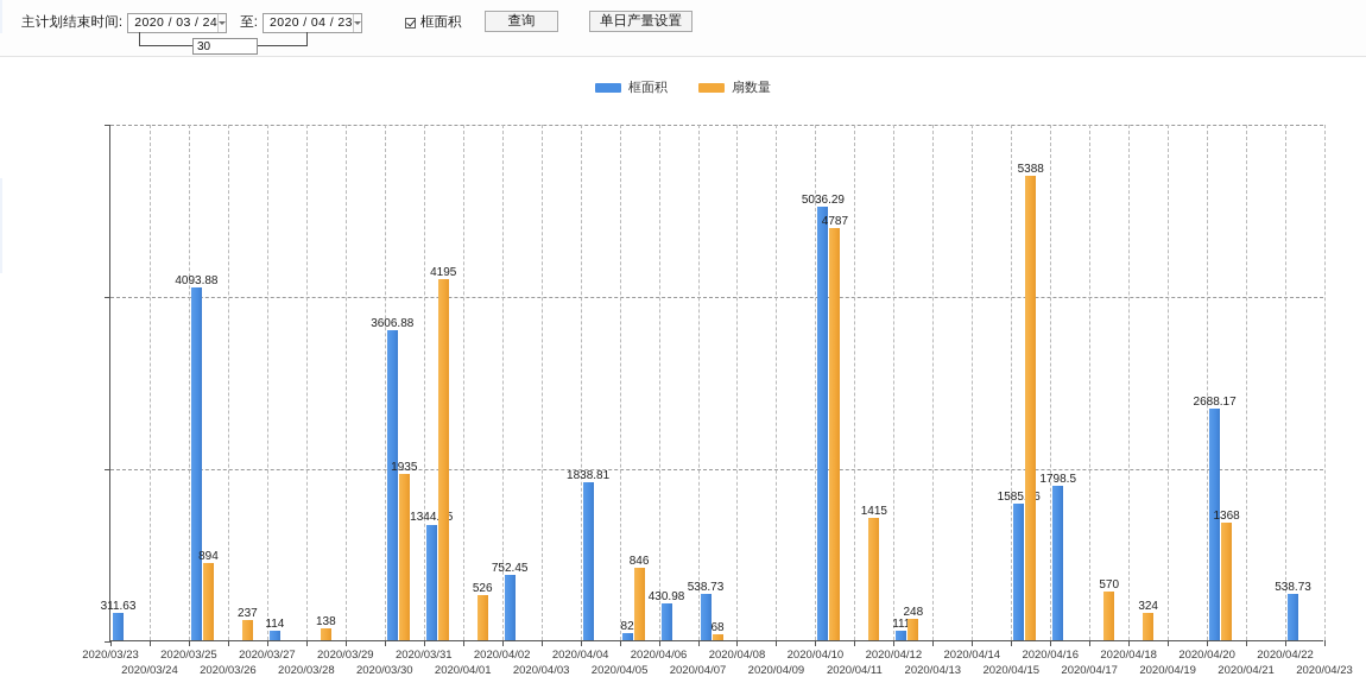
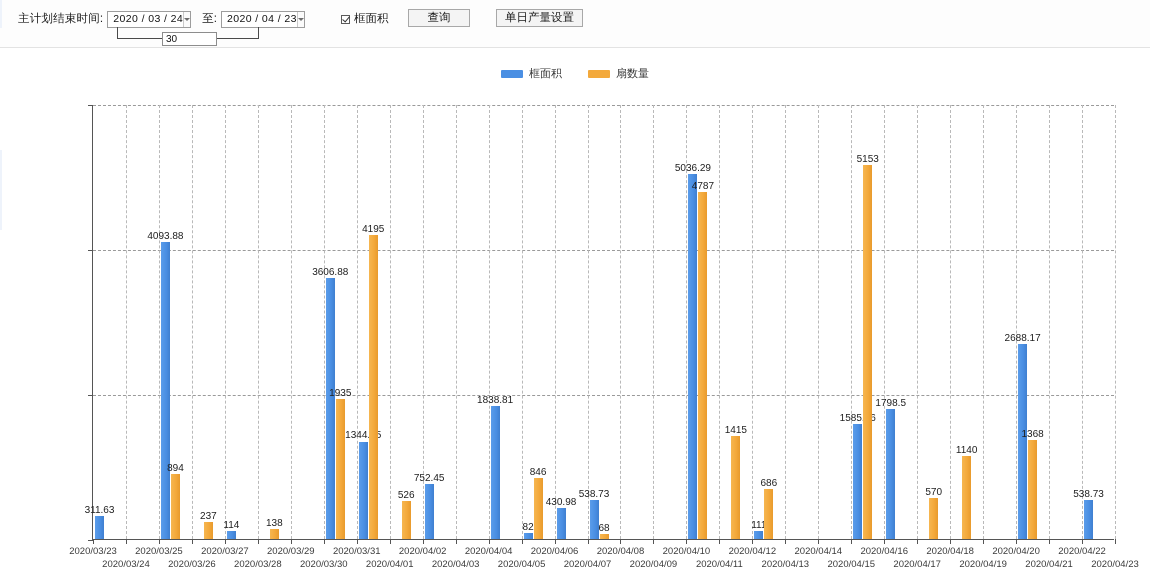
扇数量/2020/04/12: 248 -> 686
扇数量/2020/04/15: 5388 -> 5153
扇数量/2020/04/18: 324 -> 1140
